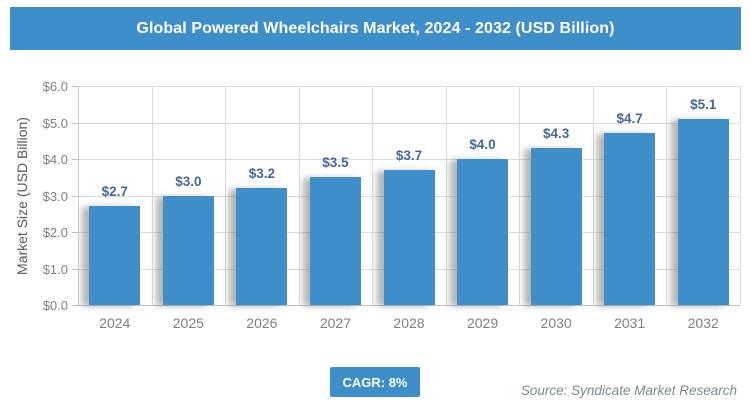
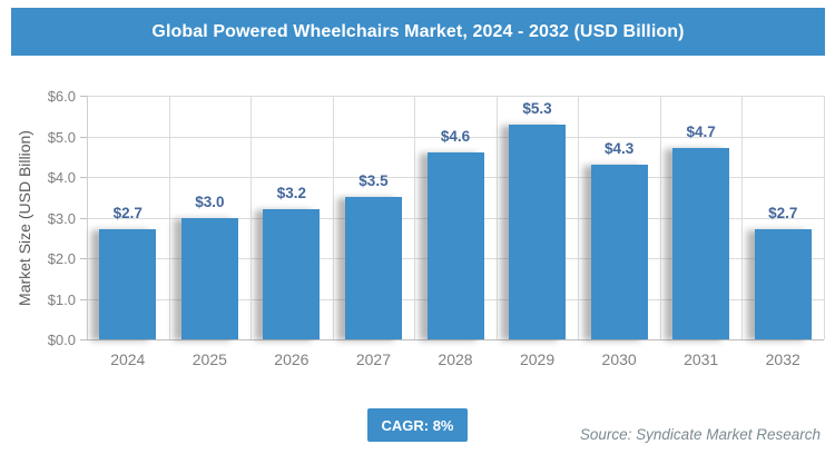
2028: $3.7 -> $4.6
2029: $4.0 -> $5.3
2032: $5.1 -> $2.7
